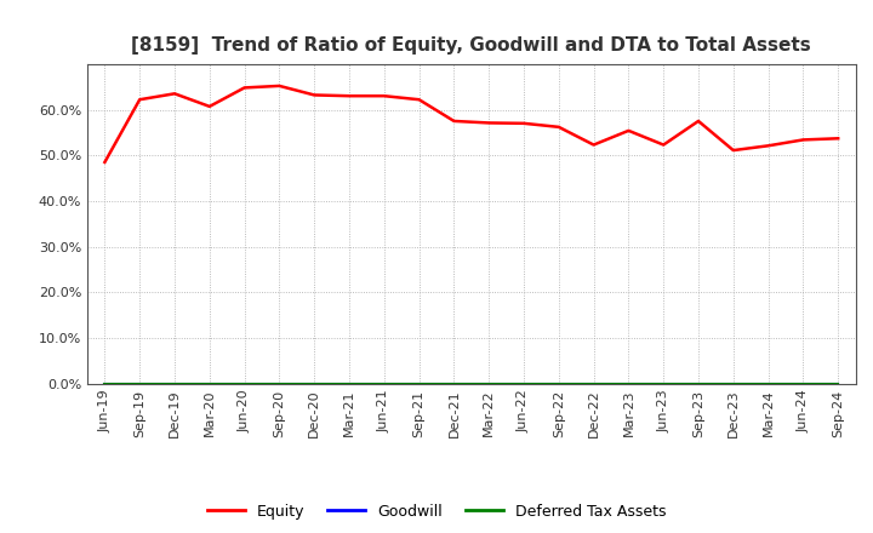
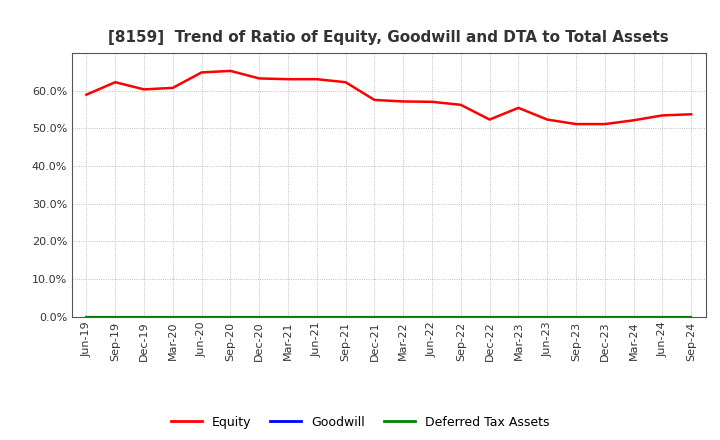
Equity/Jun-19: 48.5% -> 58.9%
Equity/Dec-19: 63.5% -> 60.3%
Equity/Sep-23: 57.5% -> 51.1%
